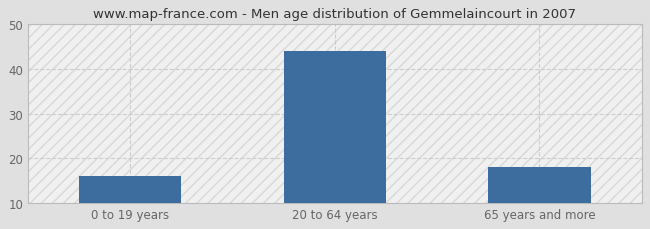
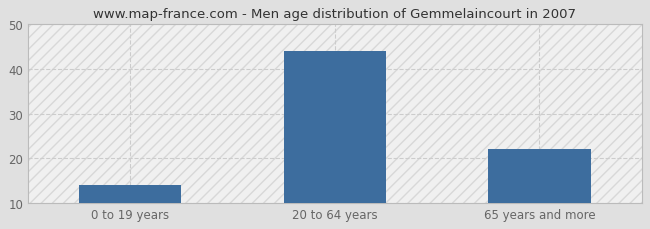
0 to 19 years: 16 -> 14
65 years and more: 18 -> 22
